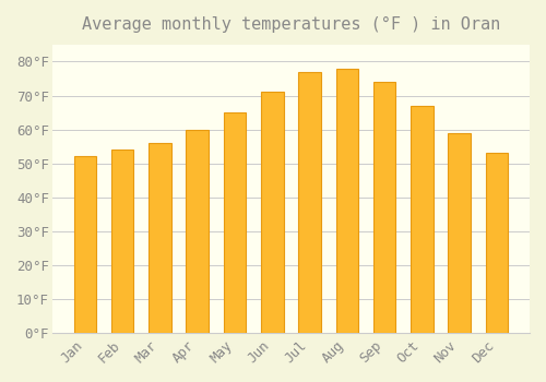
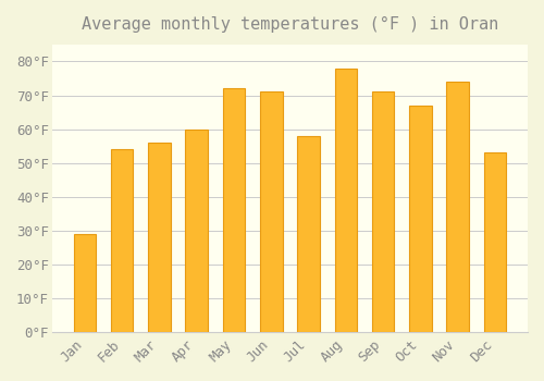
Jan: 52°F -> 29°F
May: 65°F -> 72°F
Jul: 77°F -> 58°F
Sep: 74°F -> 71°F
Nov: 59°F -> 74°F
